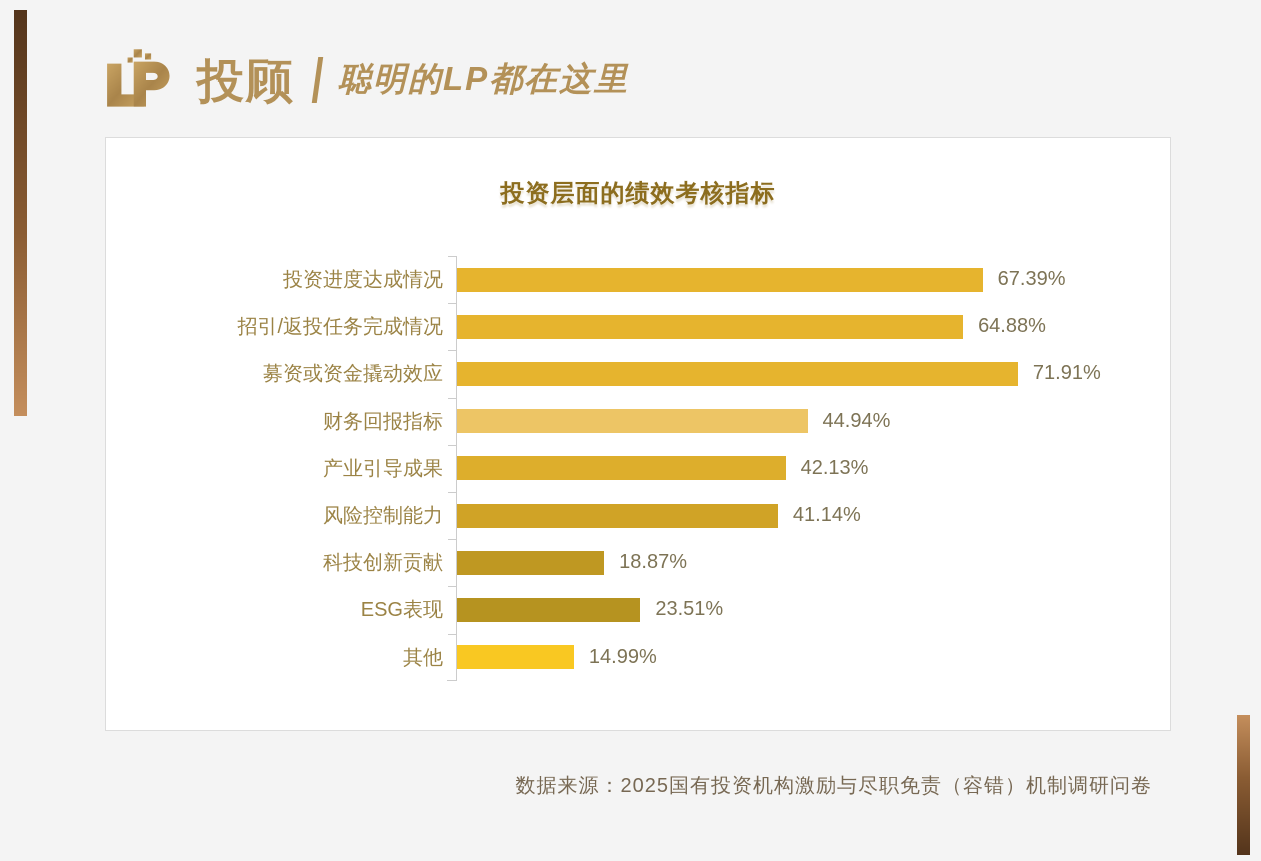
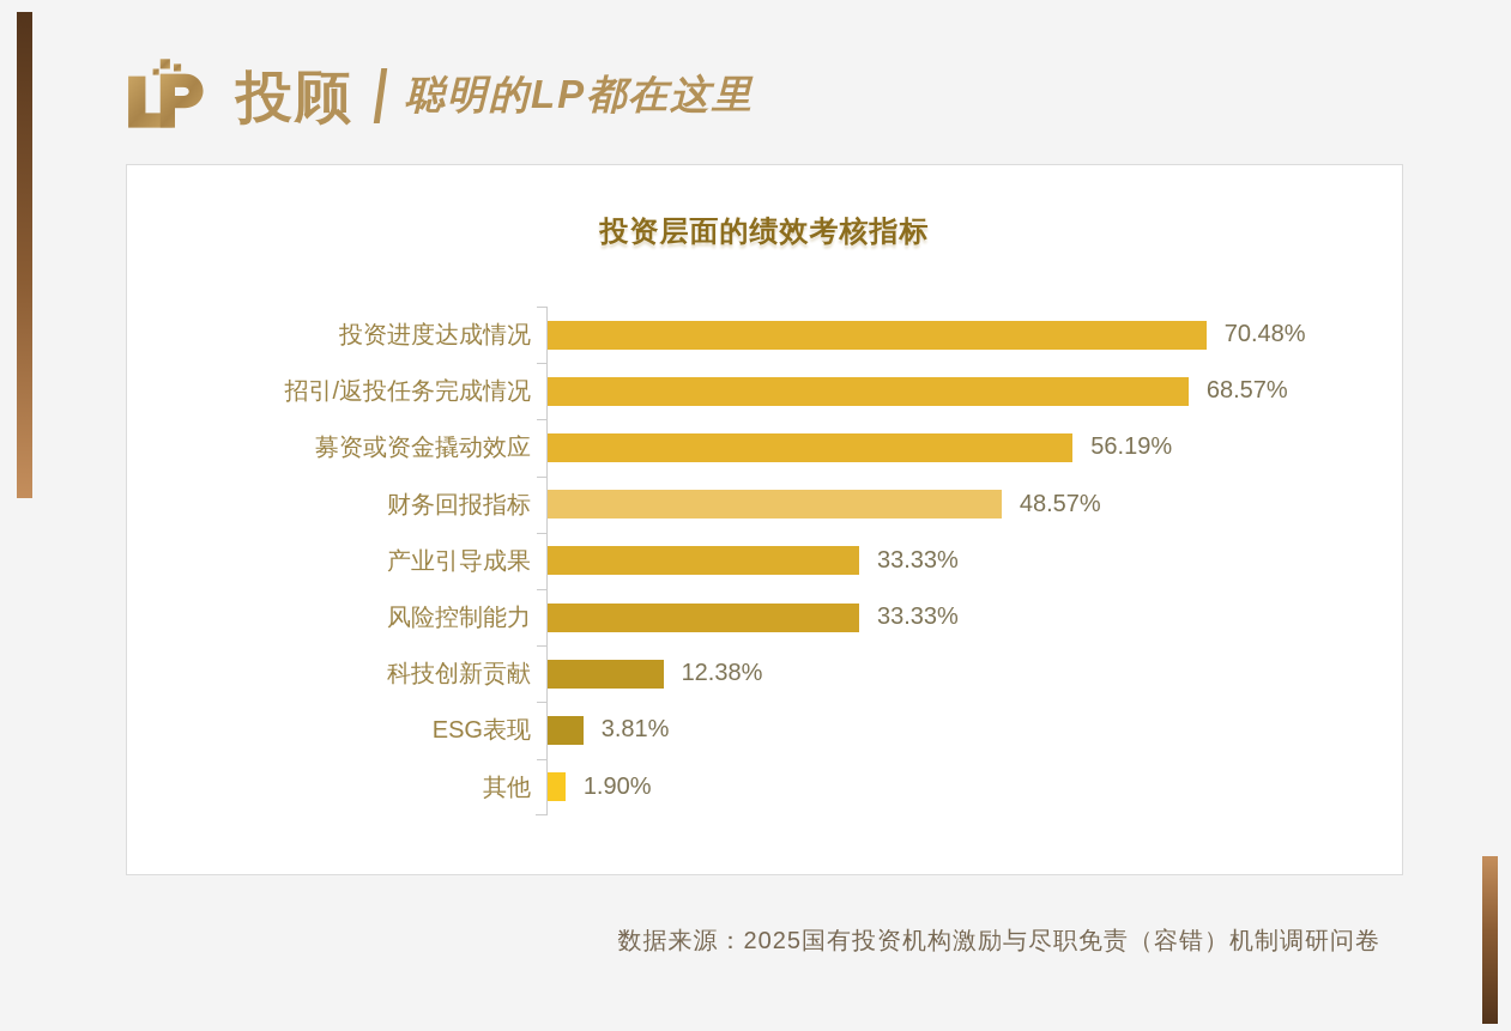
投资进度达成情况: 67.39% -> 70.48%
招引/返投任务完成情况: 64.88% -> 68.57%
募资或资金撬动效应: 71.91% -> 56.19%
财务回报指标: 44.94% -> 48.57%
产业引导成果: 42.13% -> 33.33%
风险控制能力: 41.14% -> 33.33%
科技创新贡献: 18.87% -> 12.38%
ESG表现: 23.51% -> 3.81%
其他: 14.99% -> 1.90%
